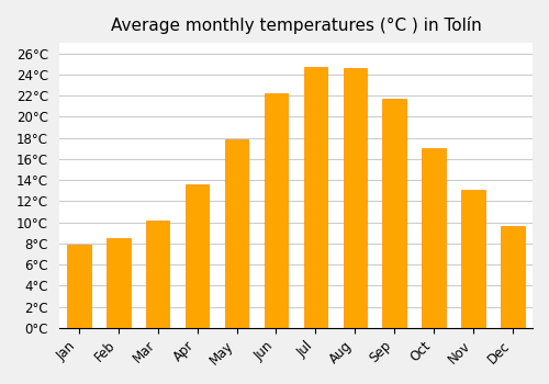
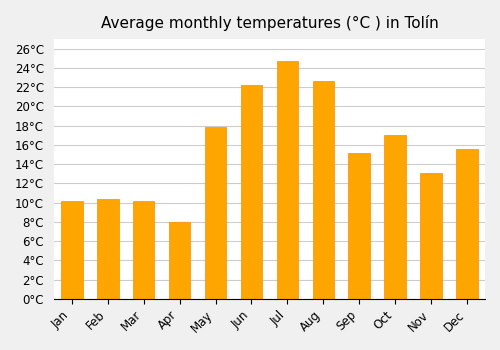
Jan: 7.9°C -> 10.2°C
Feb: 8.5°C -> 10.4°C
Apr: 13.6°C -> 8.0°C
Aug: 24.6°C -> 22.6°C
Sep: 21.7°C -> 15.2°C
Dec: 9.7°C -> 15.6°C
